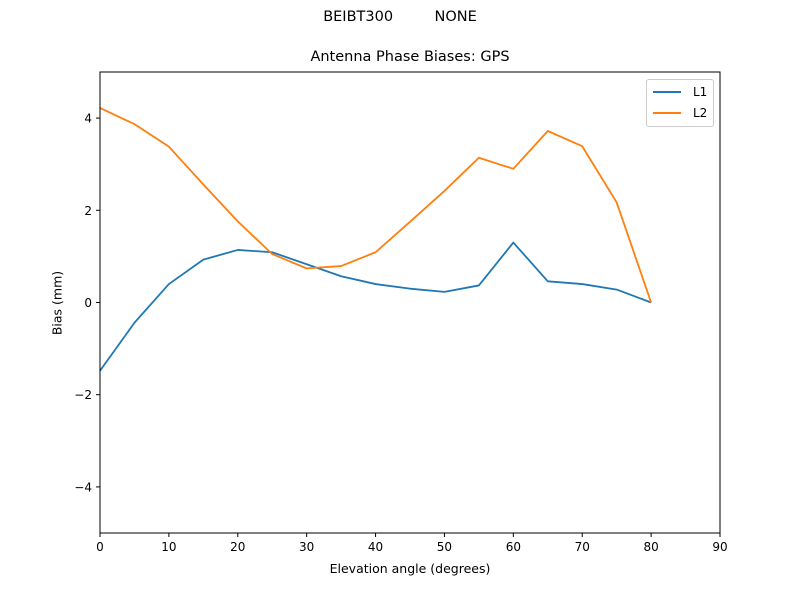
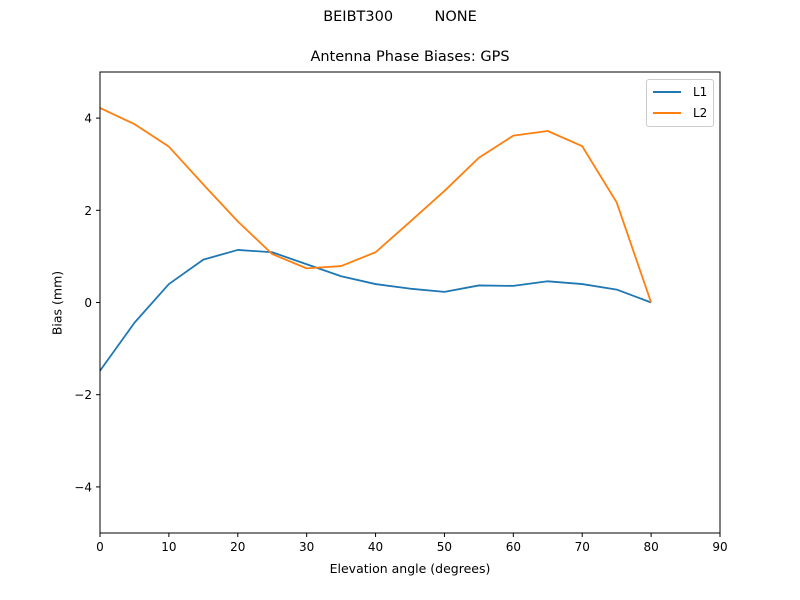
L1/60: 1.3 -> 0.4
L2/60: 2.9 -> 3.6
